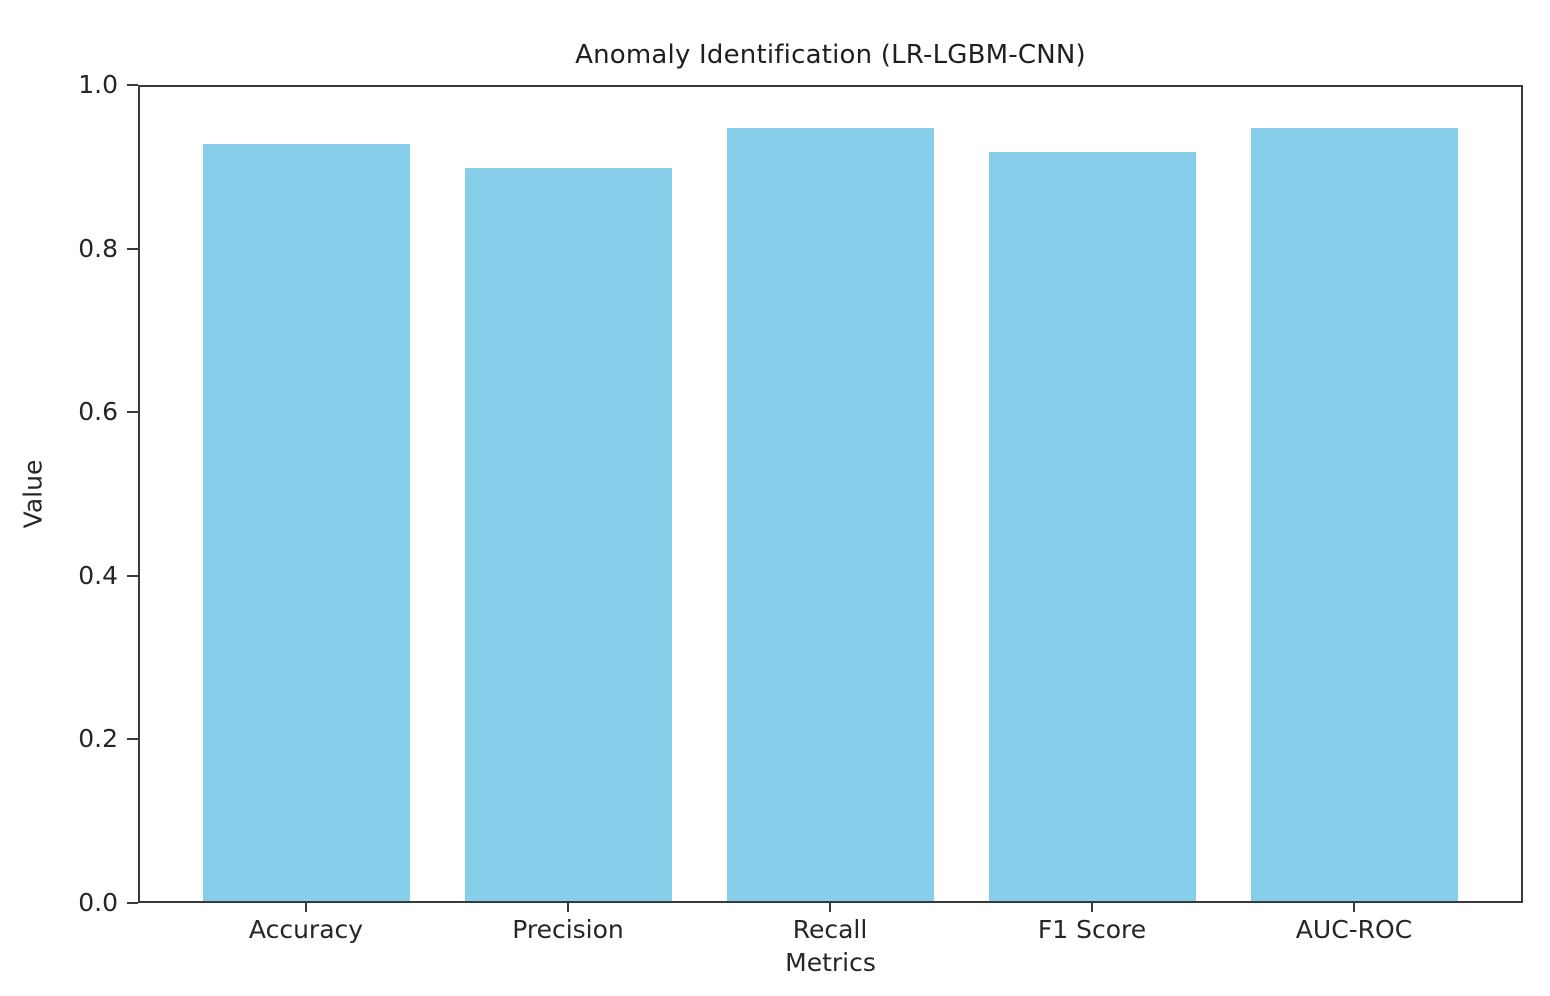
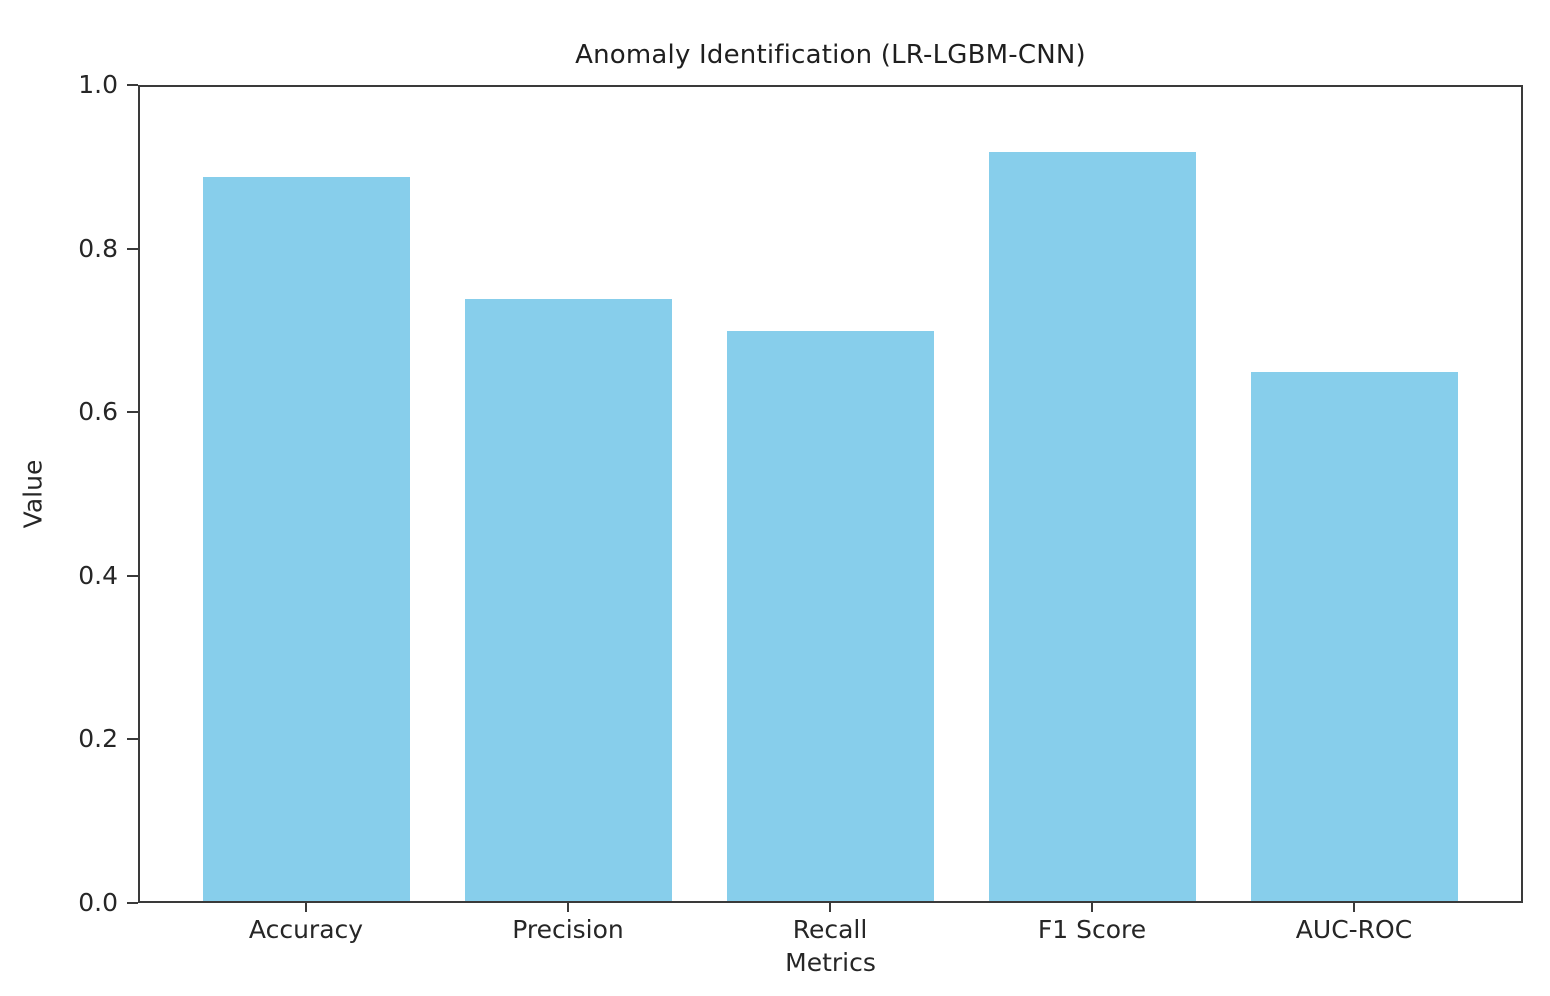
Accuracy: 0.93 -> 0.89
Precision: 0.90 -> 0.74
Recall: 0.95 -> 0.70
AUC-ROC: 0.95 -> 0.65
